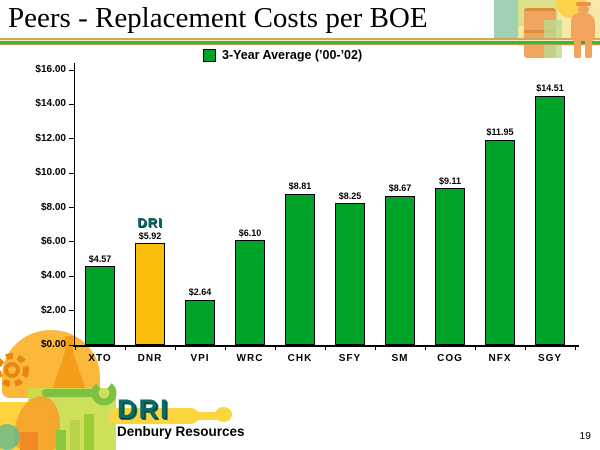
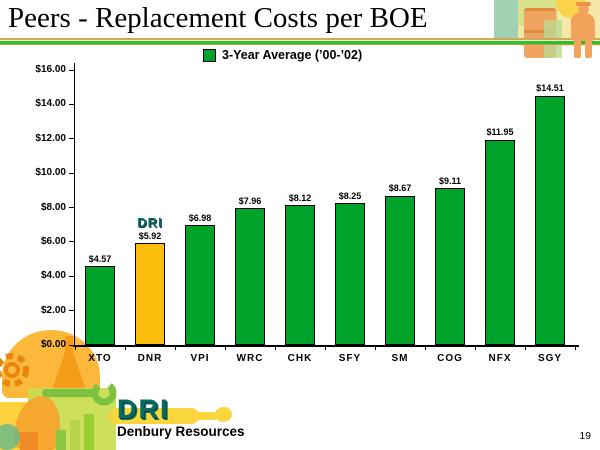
VPI: $2.64 -> $6.98
WRC: $6.10 -> $7.96
CHK: $8.81 -> $8.12
